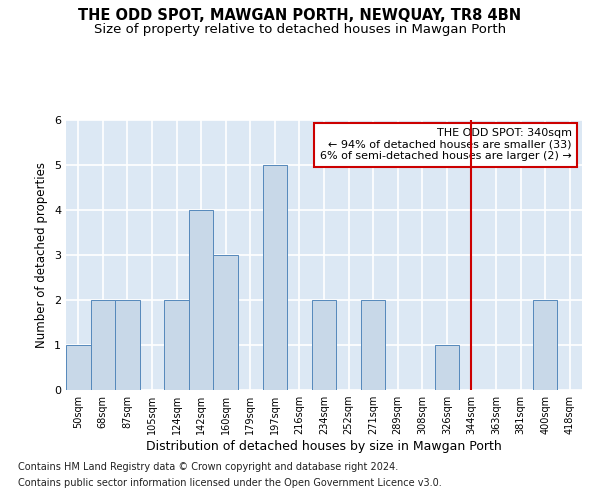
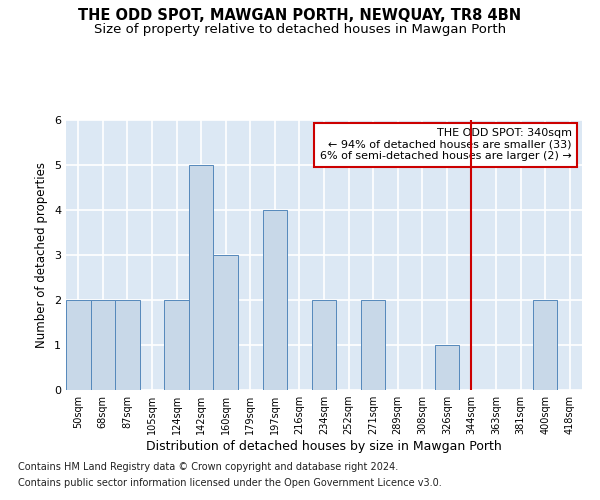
50sqm: 1 -> 2
142sqm: 4 -> 5
197sqm: 5 -> 4
